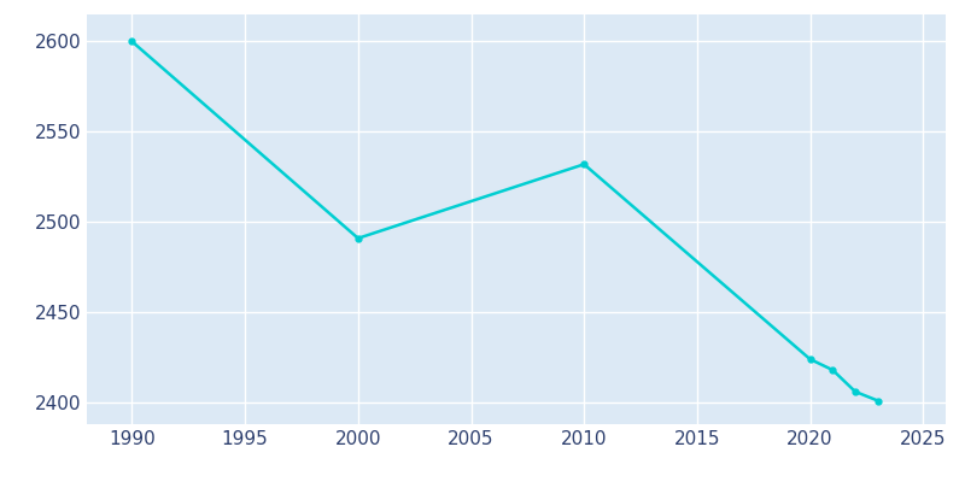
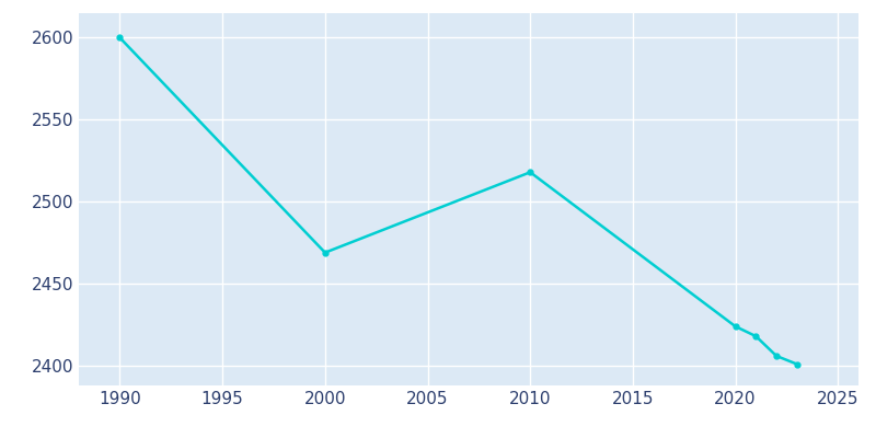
2000: 2491 -> 2469
2010: 2532 -> 2518
